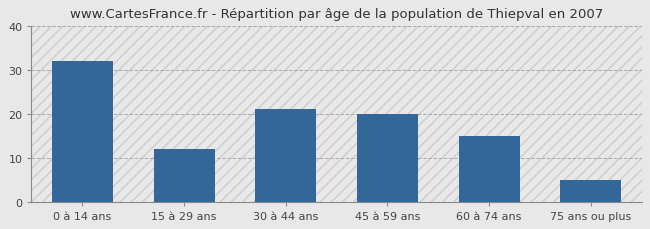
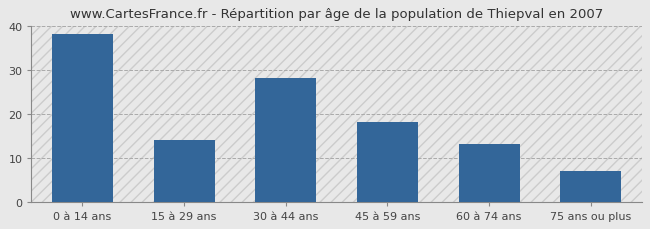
0 à 14 ans: 32 -> 38
15 à 29 ans: 12 -> 14
30 à 44 ans: 21 -> 28
45 à 59 ans: 20 -> 18
60 à 74 ans: 15 -> 13
75 ans ou plus: 5 -> 7
